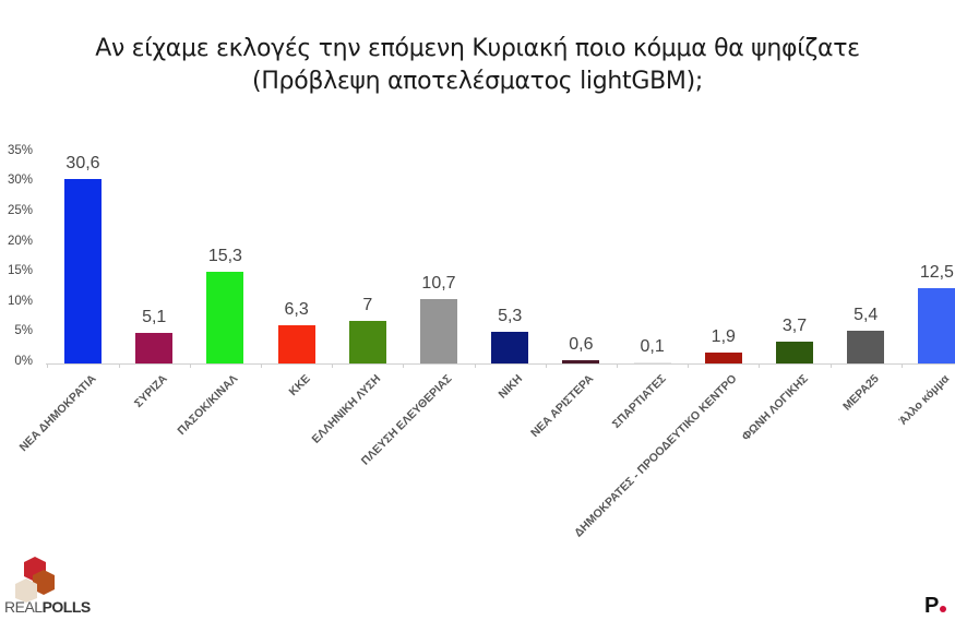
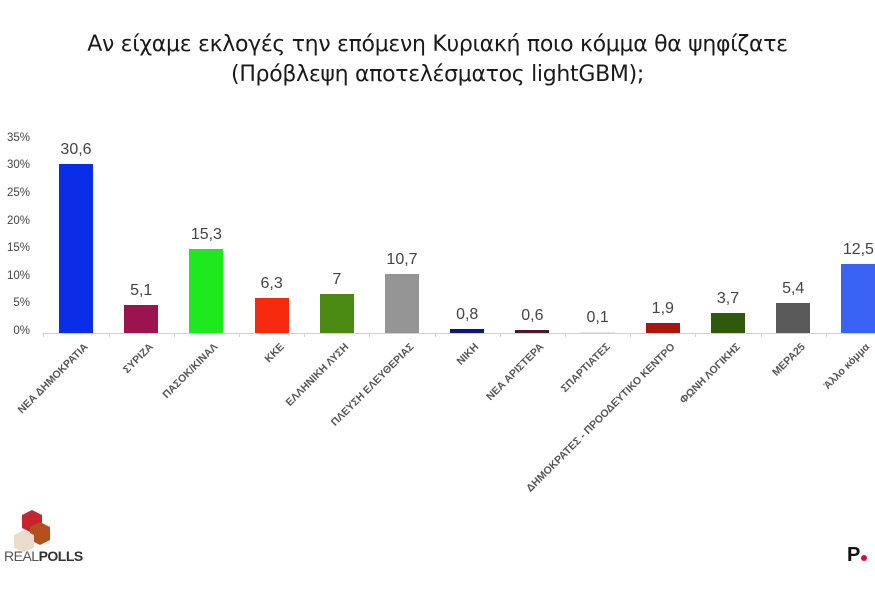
ΝΙΚΗ: 5,3 -> 0,8
